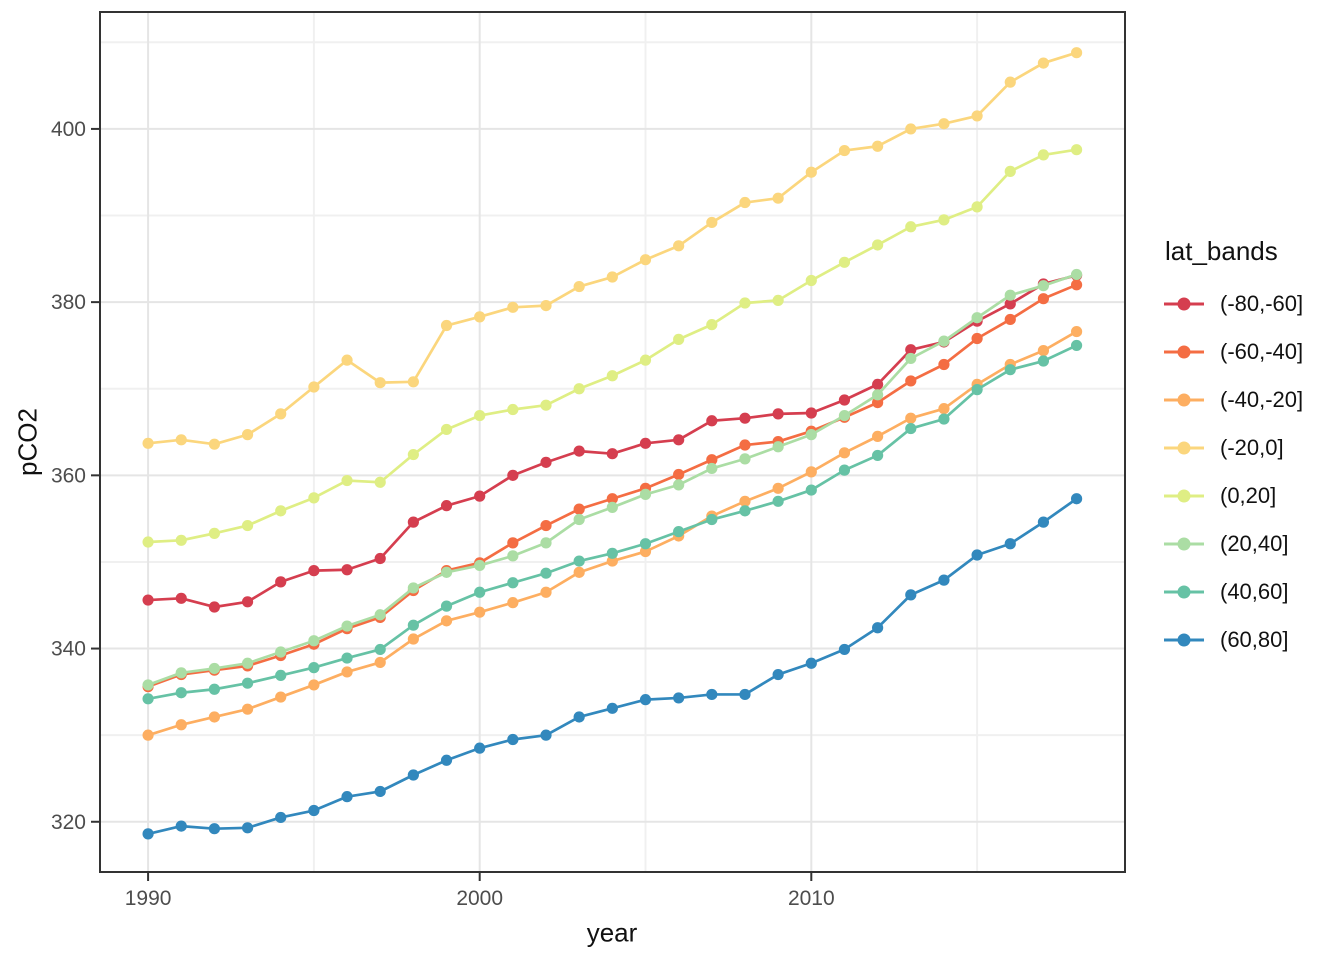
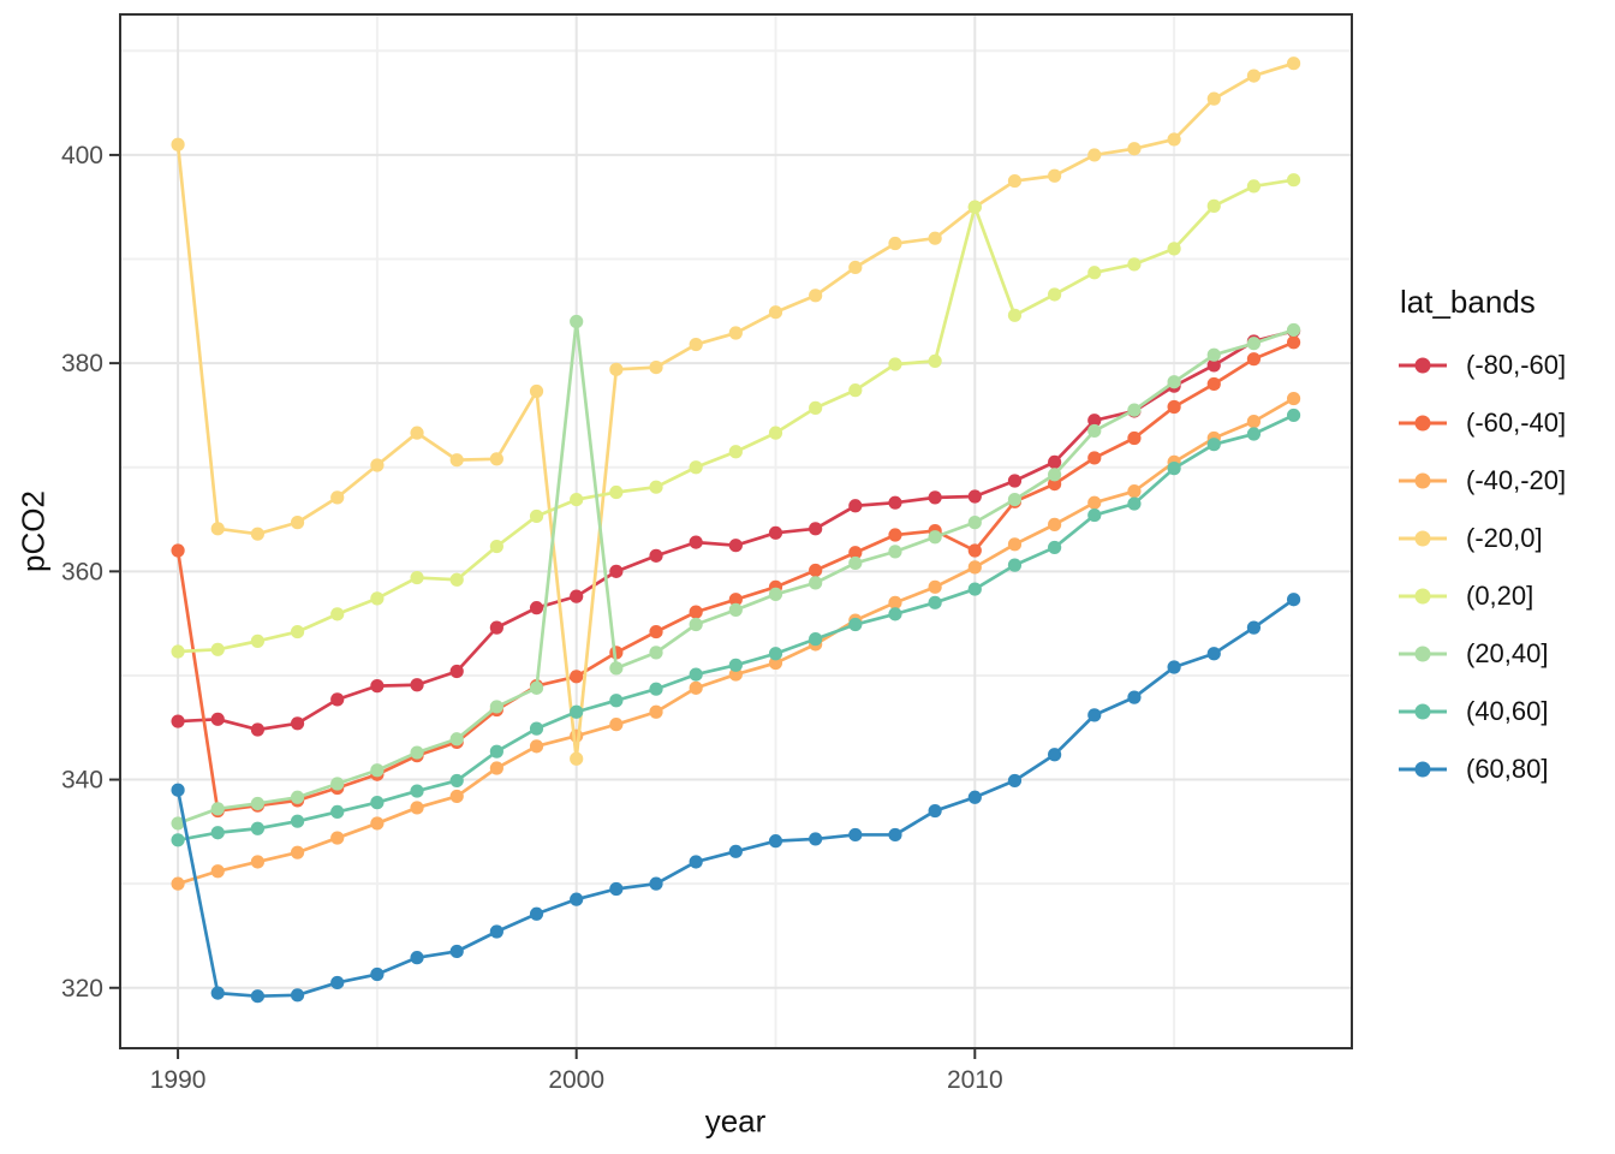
(-60,-40]/1990: 336 -> 362
(-20,0]/1990: 364 -> 401
(60,80]/1990: 319 -> 339
(-20,0]/2000: 378 -> 342
(20,40]/2000: 350 -> 384
(-60,-40]/2010: 365 -> 362
(0,20]/2010: 382 -> 395
